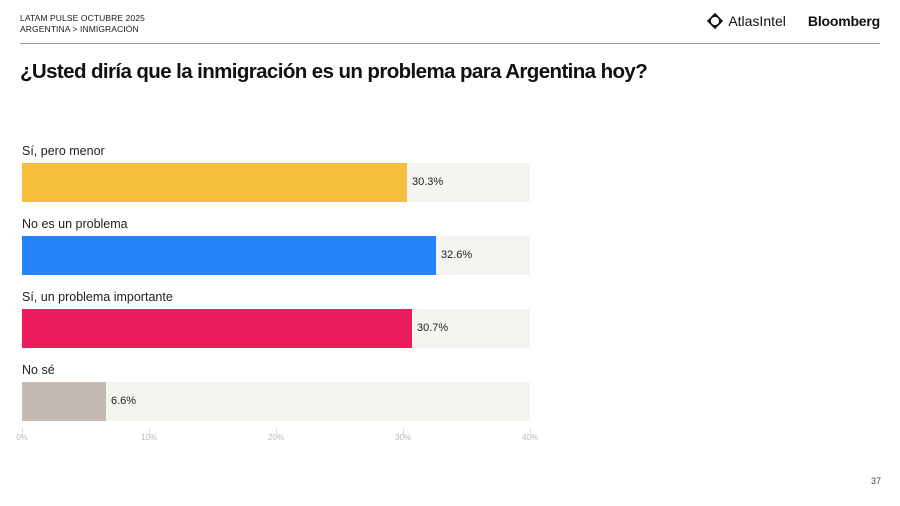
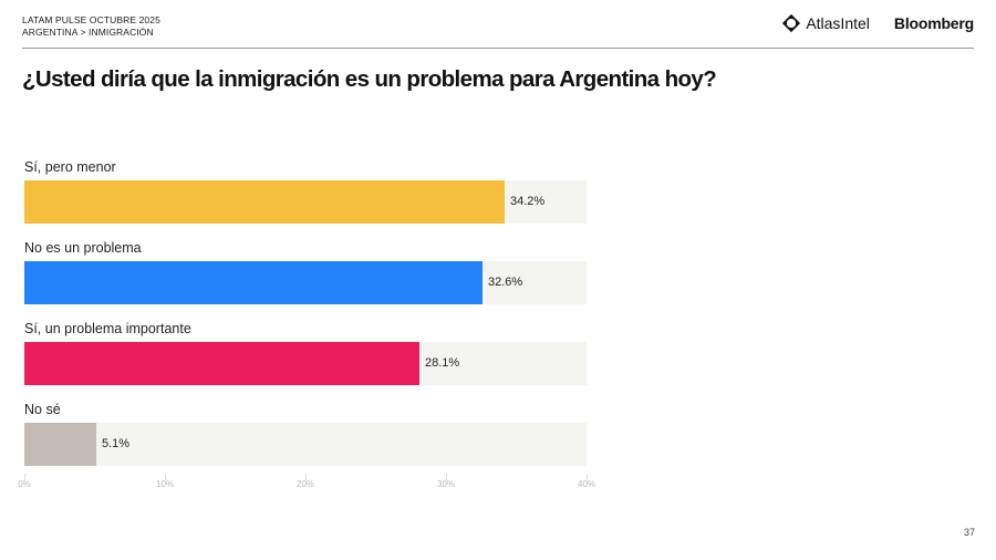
Sí, pero menor: 30.3% -> 34.2%
Sí, un problema importante: 30.7% -> 28.1%
No sé: 6.6% -> 5.1%
